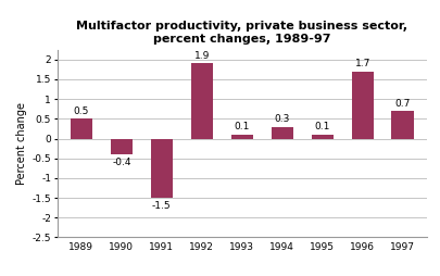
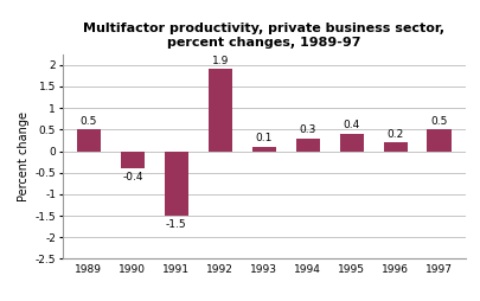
1995: 0.1 -> 0.4
1996: 1.7 -> 0.2
1997: 0.7 -> 0.5
